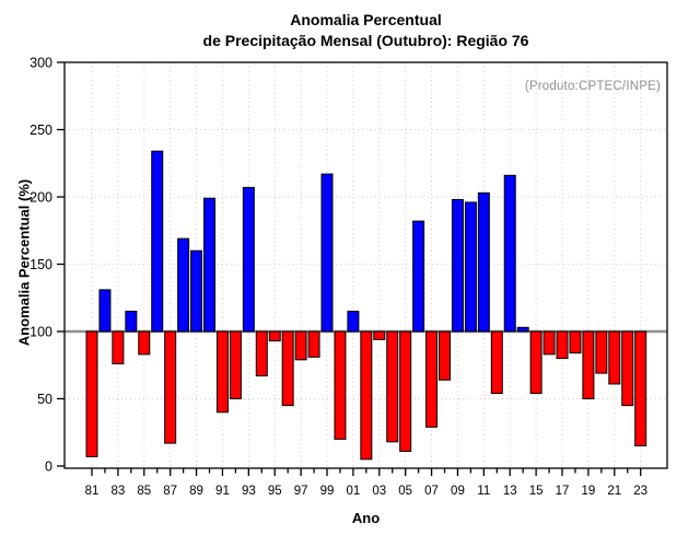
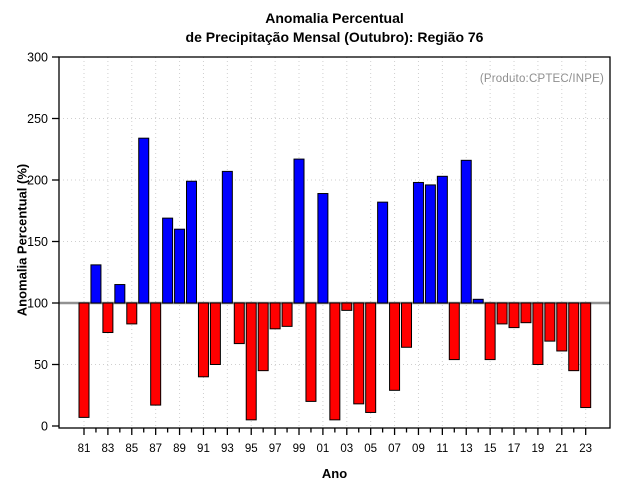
95: 93 -> 5
01: 115 -> 189
